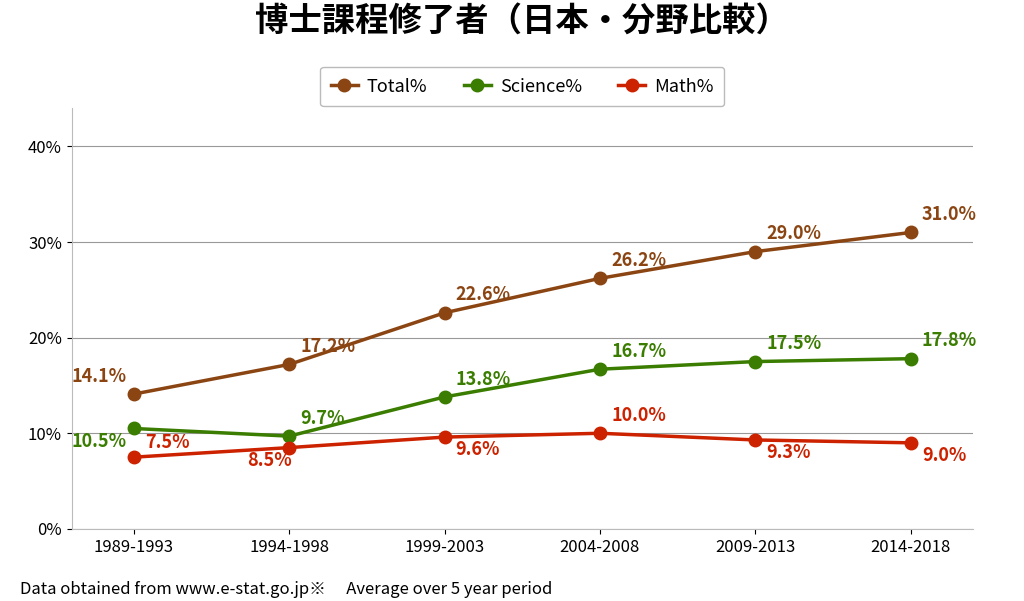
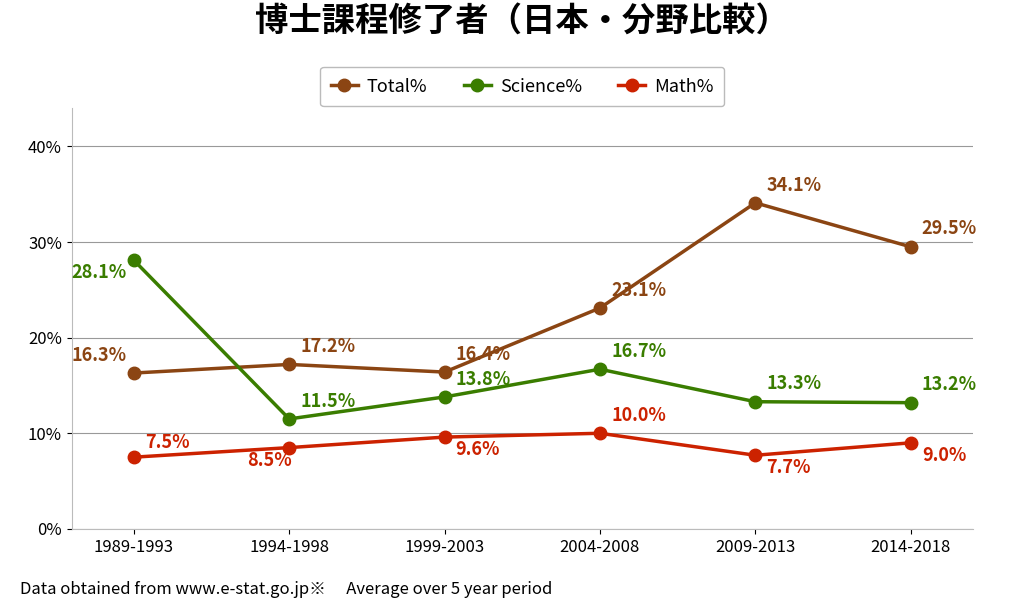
Total%/1989-1993: 14.1% -> 16.3%
Science%/1989-1993: 10.5% -> 28.1%
Science%/1994-1998: 9.7% -> 11.5%
Total%/1999-2003: 22.6% -> 16.4%
Total%/2004-2008: 26.2% -> 23.1%
Total%/2009-2013: 29.0% -> 34.1%
Science%/2009-2013: 17.5% -> 13.3%
Math%/2009-2013: 9.3% -> 7.7%
Total%/2014-2018: 31.0% -> 29.5%
Science%/2014-2018: 17.8% -> 13.2%
